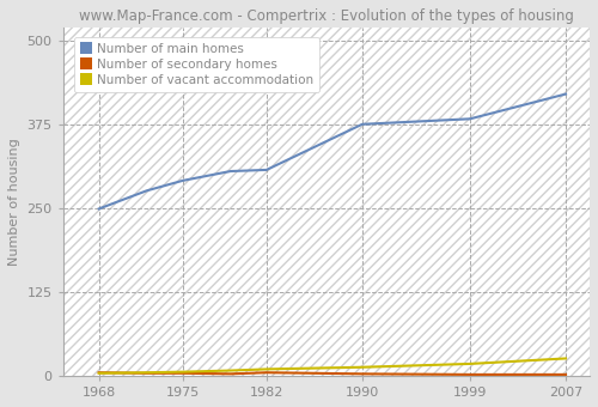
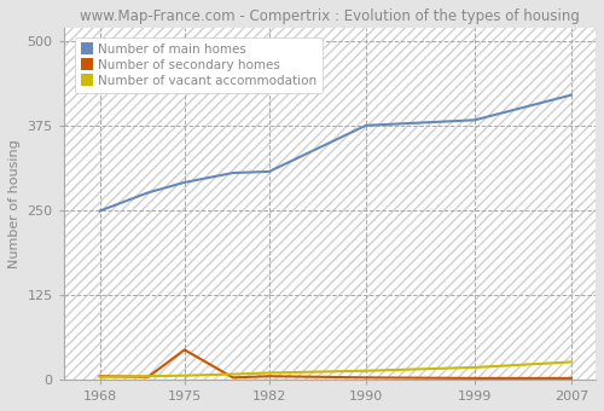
Number of secondary homes/1975: 4 -> 44
